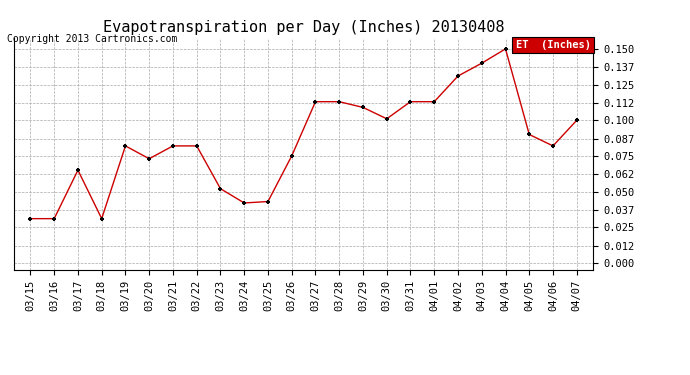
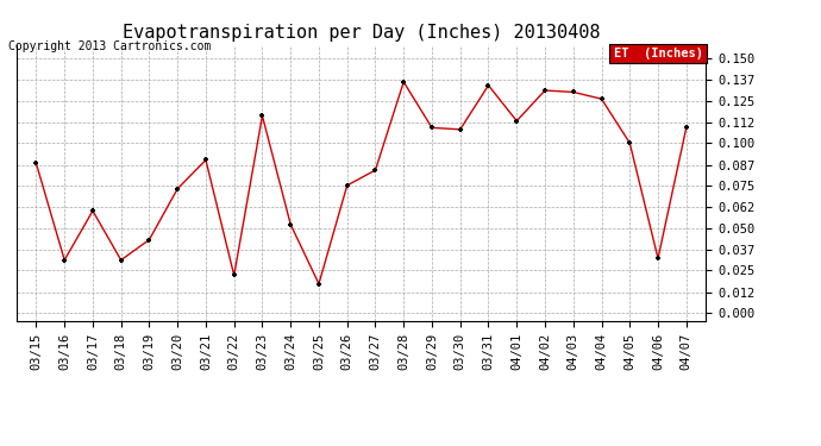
03/15: 0.031 -> 0.088
03/17: 0.065 -> 0.060
03/19: 0.082 -> 0.043
03/21: 0.082 -> 0.090
03/22: 0.082 -> 0.022
03/23: 0.052 -> 0.116
03/24: 0.042 -> 0.052
03/25: 0.043 -> 0.017
03/27: 0.113 -> 0.084
03/28: 0.113 -> 0.136
03/30: 0.101 -> 0.108
03/31: 0.113 -> 0.134
04/03: 0.140 -> 0.130
04/04: 0.150 -> 0.126
04/05: 0.090 -> 0.100
04/06: 0.082 -> 0.032
04/07: 0.100 -> 0.109
